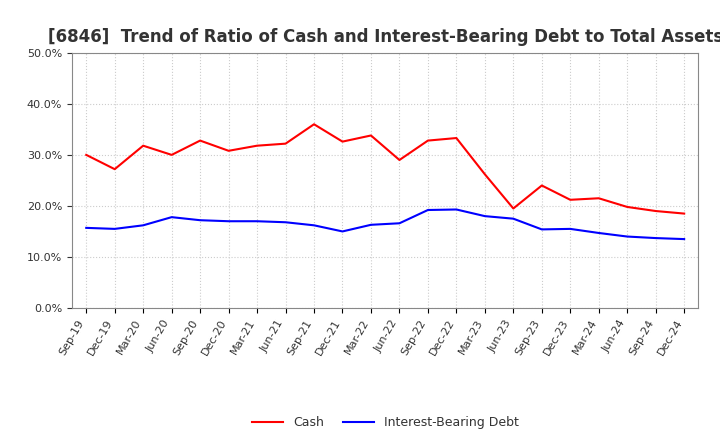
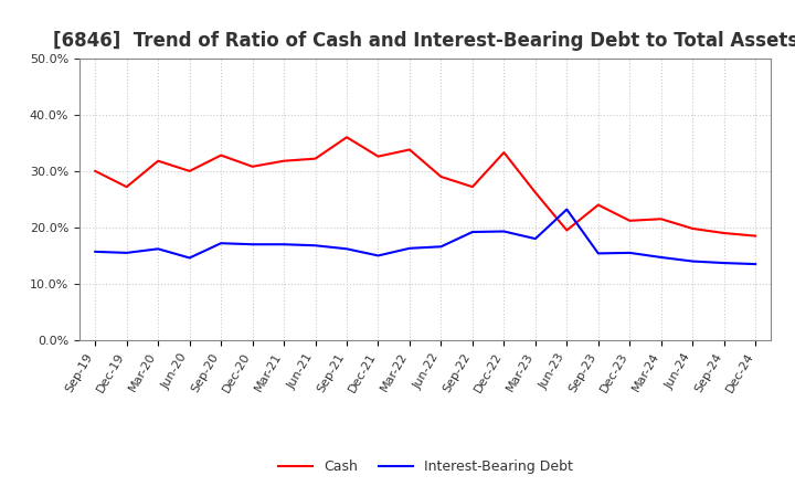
Interest-Bearing Debt/Jun-20: 17.8% -> 14.6%
Cash/Sep-22: 32.8% -> 27.2%
Interest-Bearing Debt/Jun-23: 17.5% -> 23.2%
